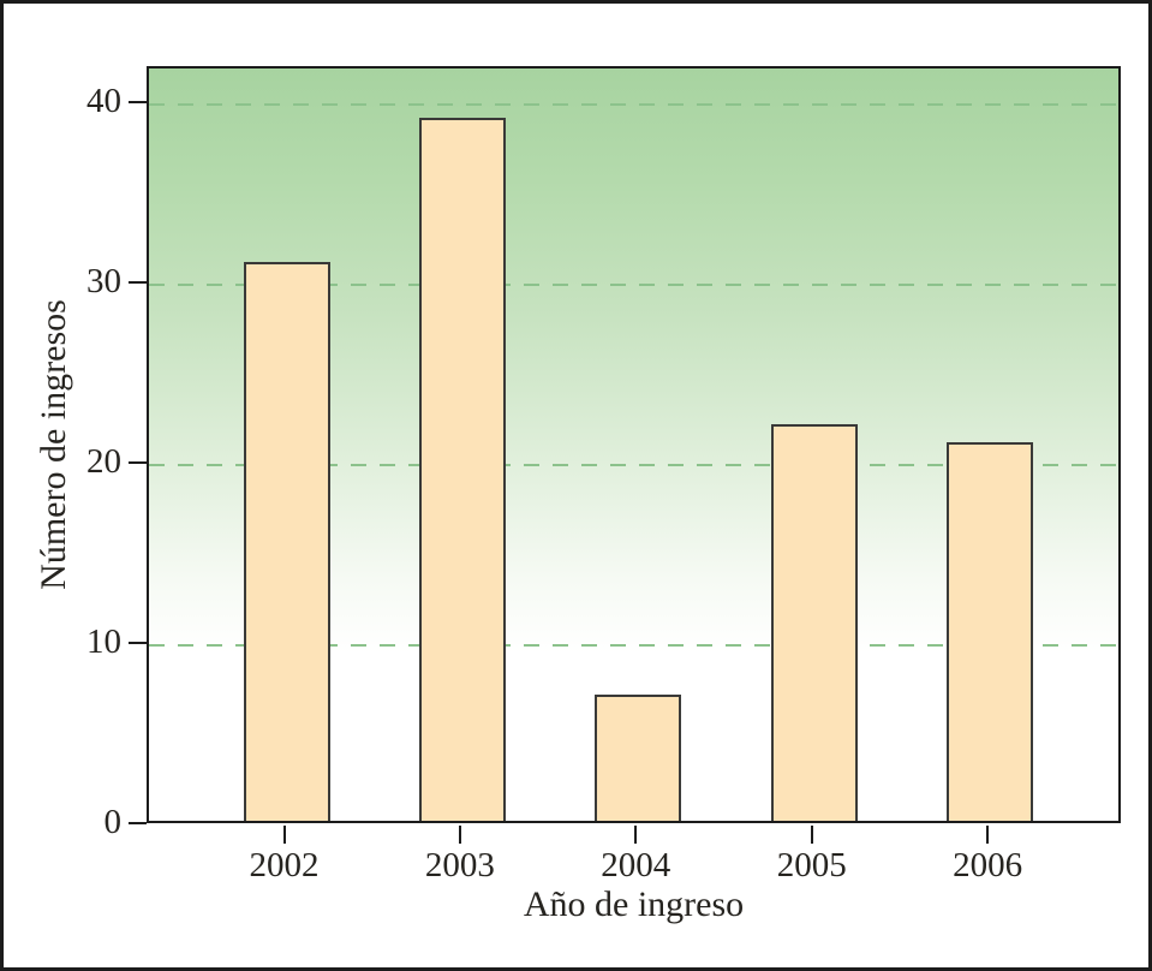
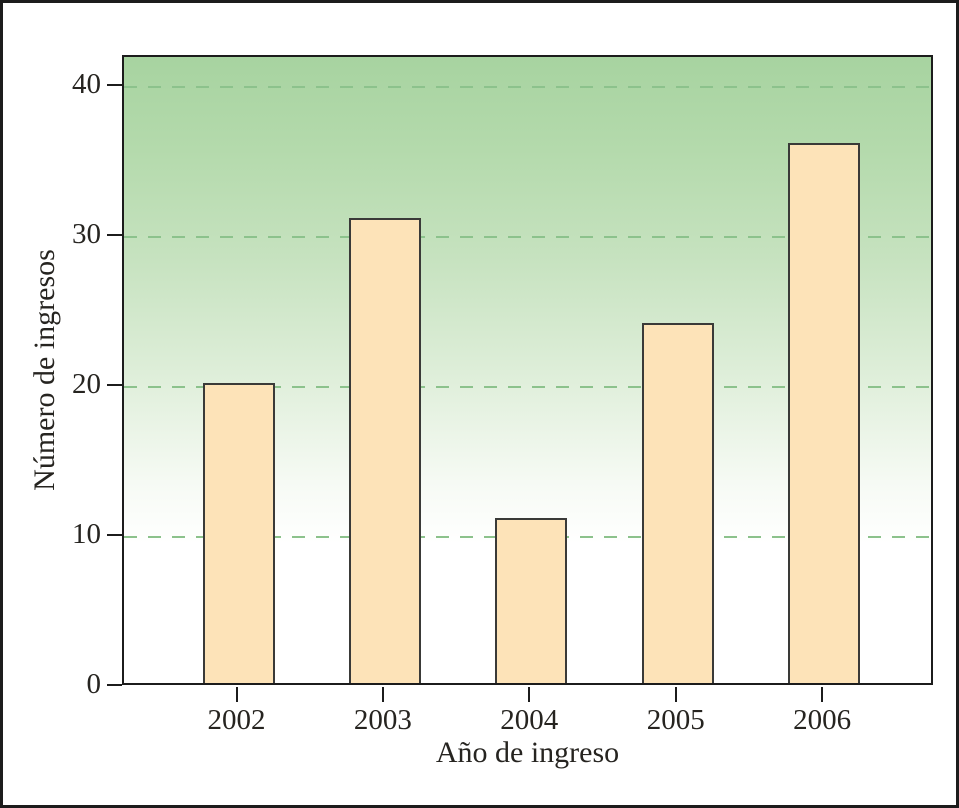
2002: 31 -> 20
2003: 39 -> 31
2004: 7 -> 11
2005: 22 -> 24
2006: 21 -> 36
